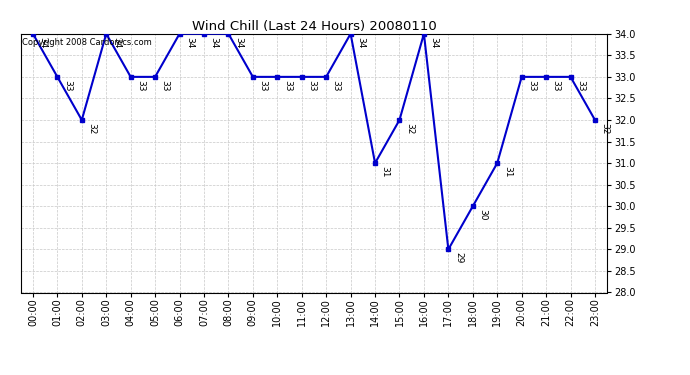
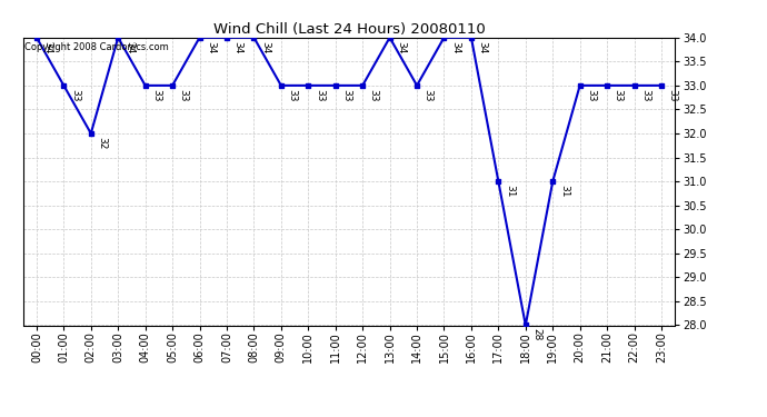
14:00: 31 -> 33
15:00: 32 -> 34
17:00: 29 -> 31
18:00: 30 -> 28
23:00: 32 -> 33
